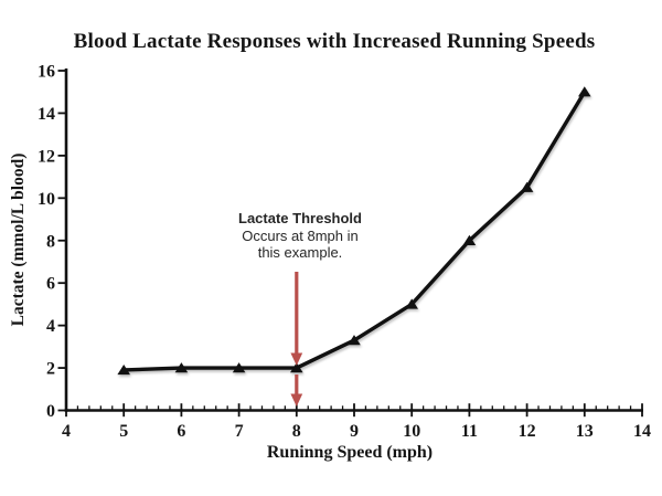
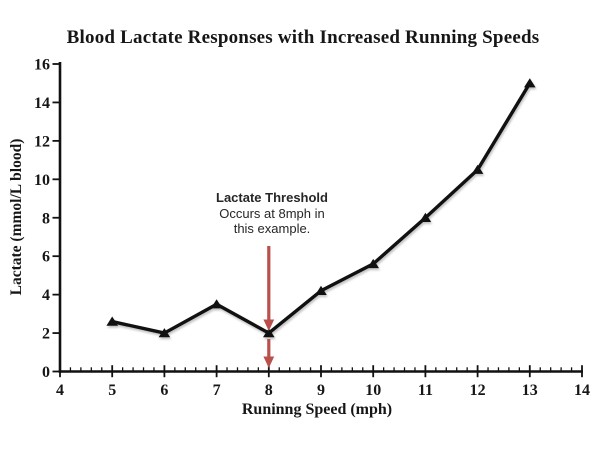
5: 1.9 -> 2.6
7: 2.0 -> 3.5
9: 3.3 -> 4.2
10: 5.0 -> 5.6
